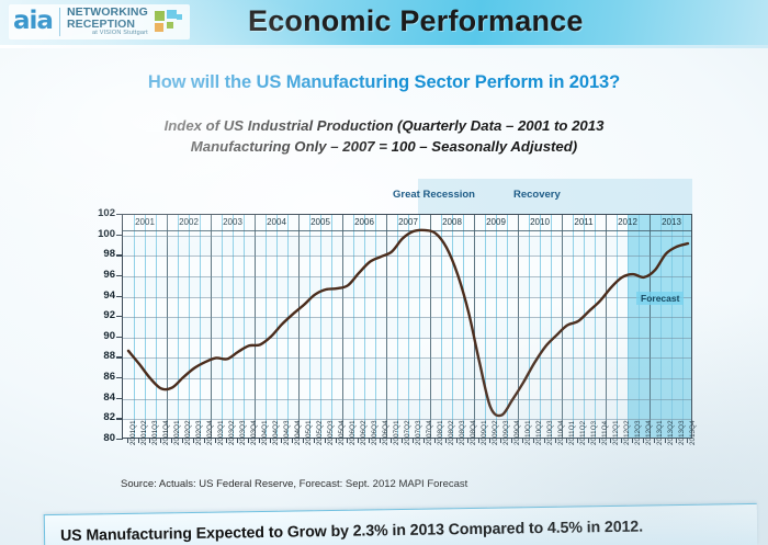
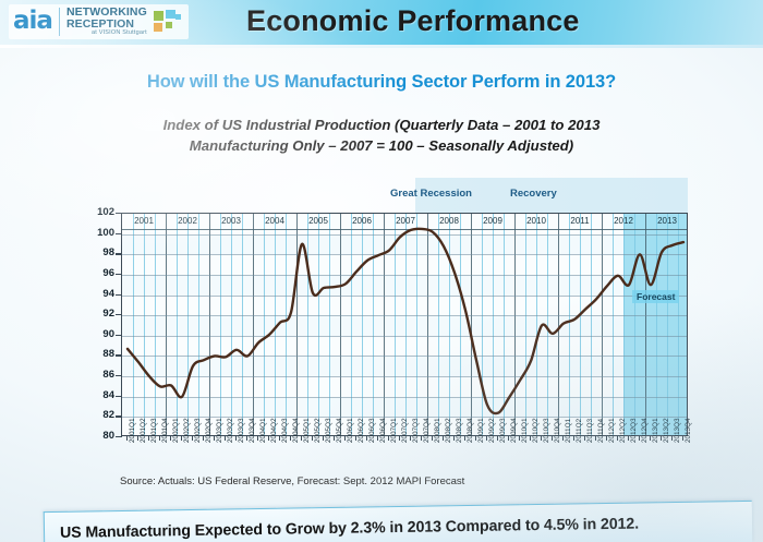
2002Q2: 86 -> 84
2003Q4: 89 -> 88
2005Q1: 93 -> 99
2010Q3: 89 -> 91
2012Q3: 96 -> 95
2012Q4: 96 -> 98
2013Q1: 97 -> 95
